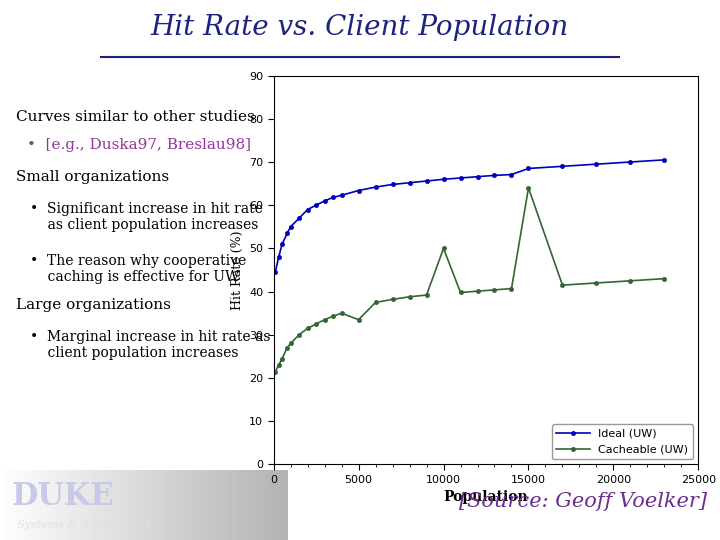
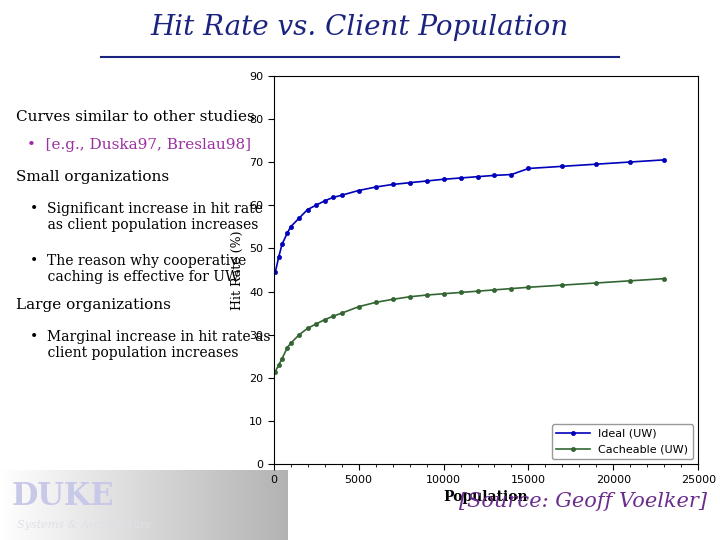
Cacheable (UW)/5000: 33.5 -> 36.5
Cacheable (UW)/10000: 50.0 -> 39.5
Cacheable (UW)/15000: 64.0 -> 41.0
